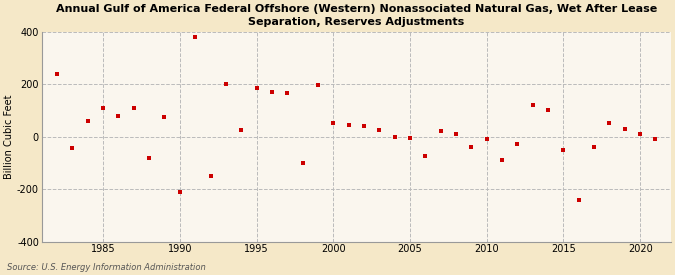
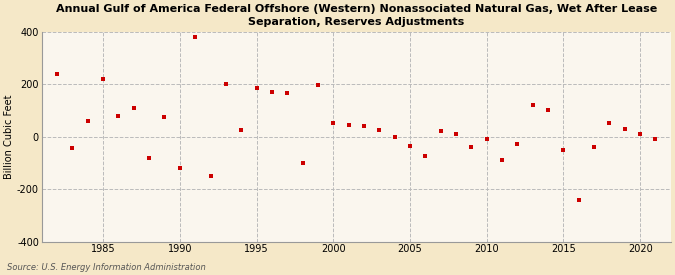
1985: 110 -> 220
1990: -210 -> -120
2005: -5 -> -35
